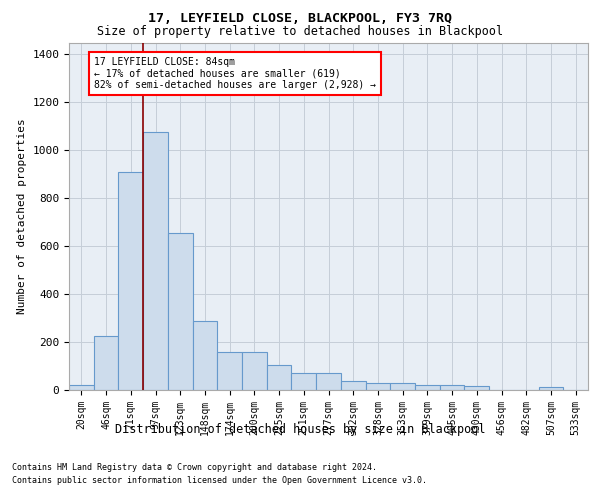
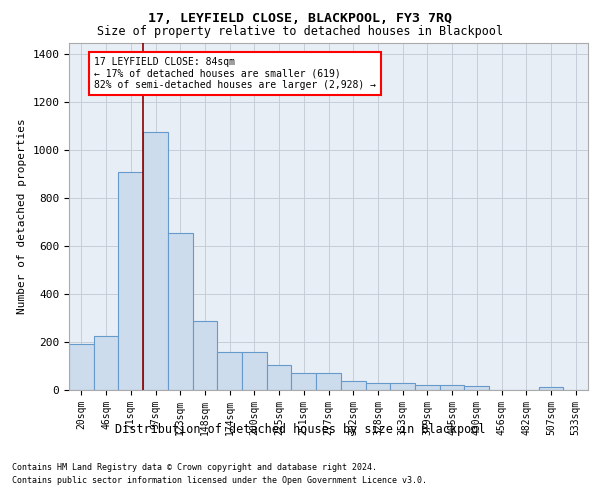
20sqm: 20 -> 190
